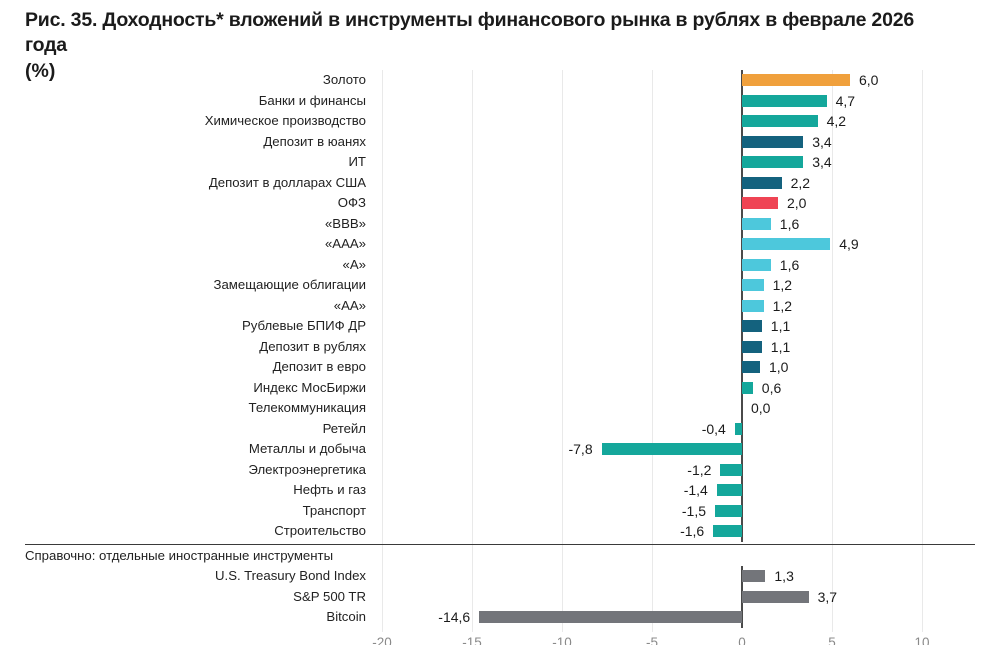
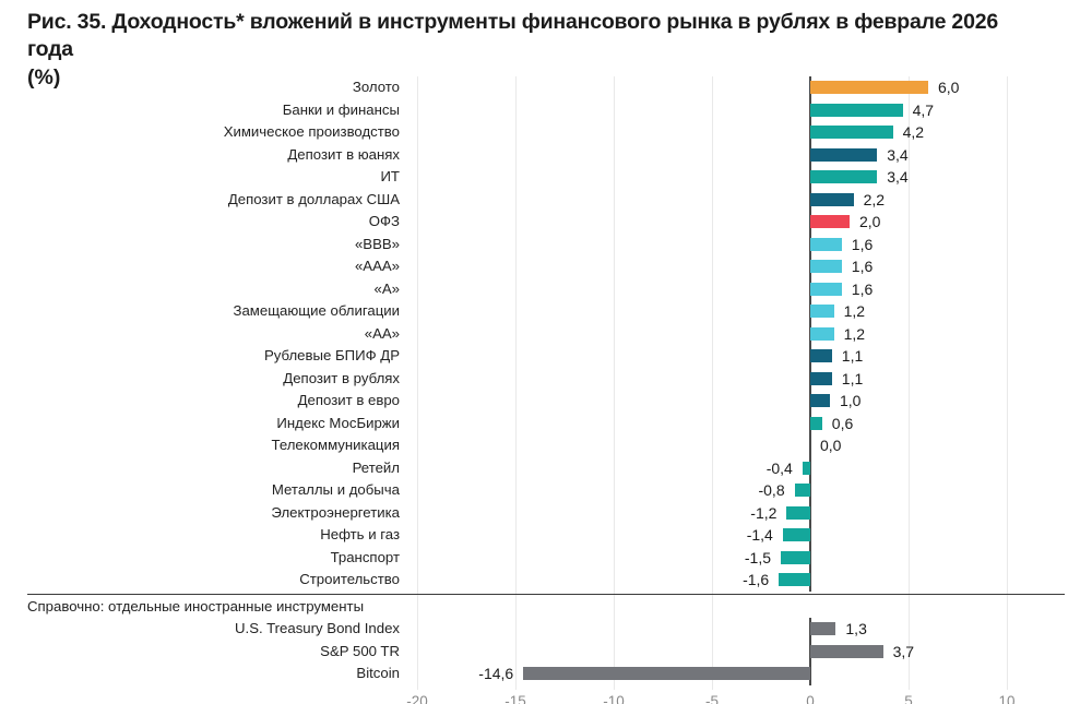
«AAA»: 4,9 -> 1,6
Металлы и добыча: -7,8 -> -0,8
